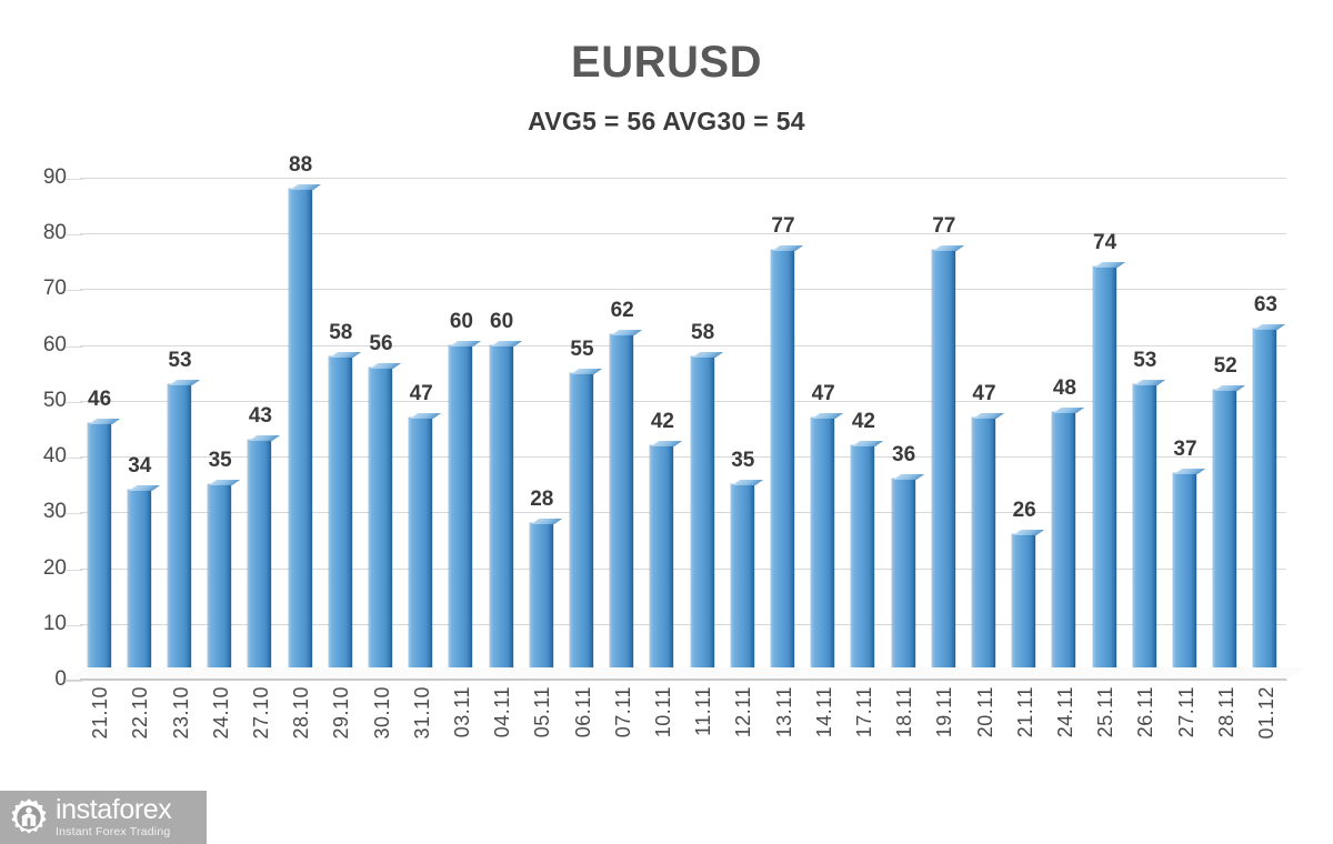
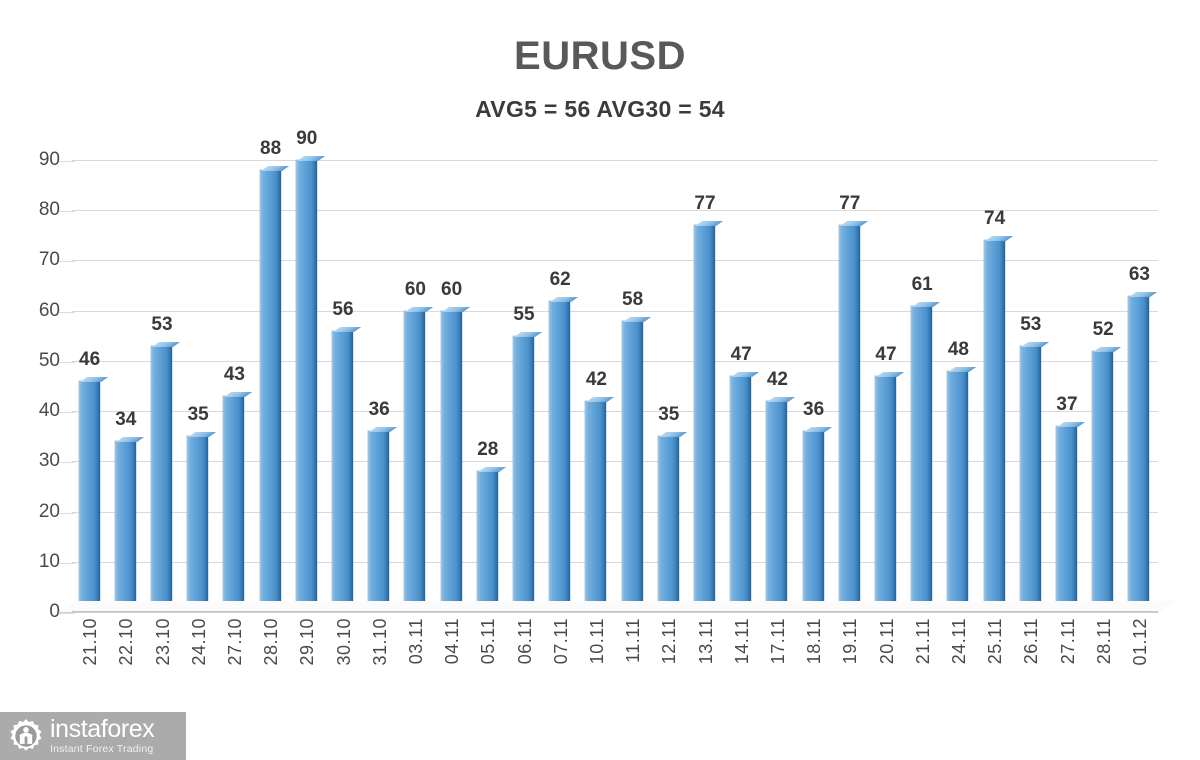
29.10: 58 -> 90
31.10: 47 -> 36
21.11: 26 -> 61
